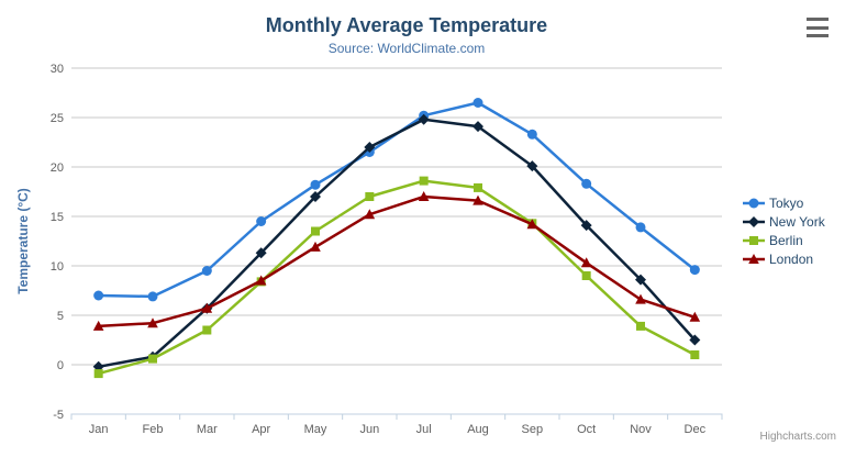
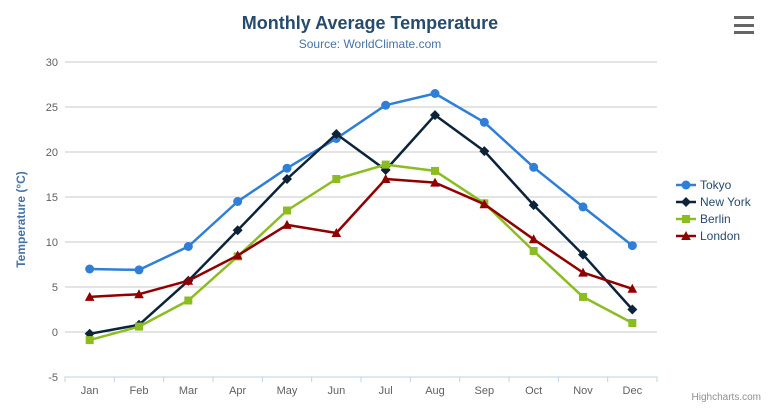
London/Jun: 15 -> 11
New York/Jul: 25 -> 18
